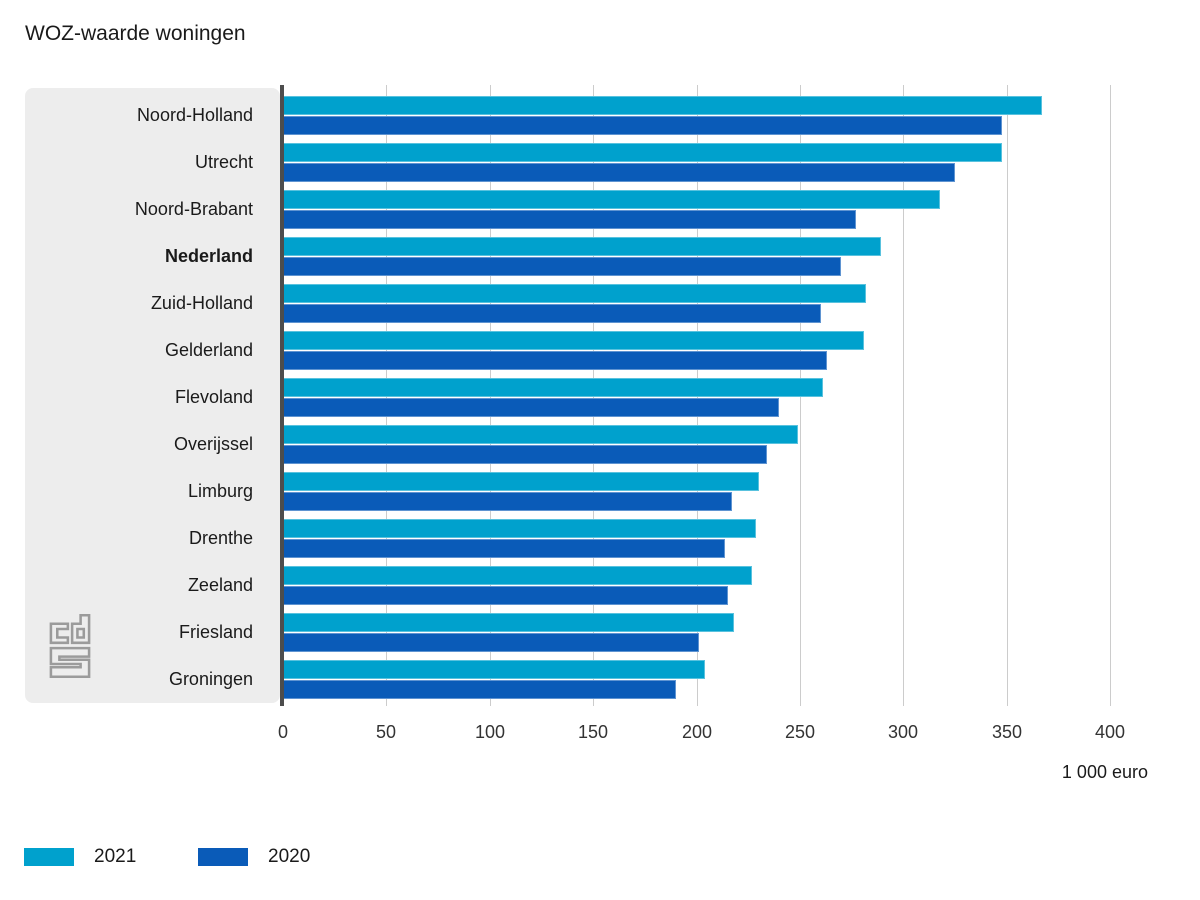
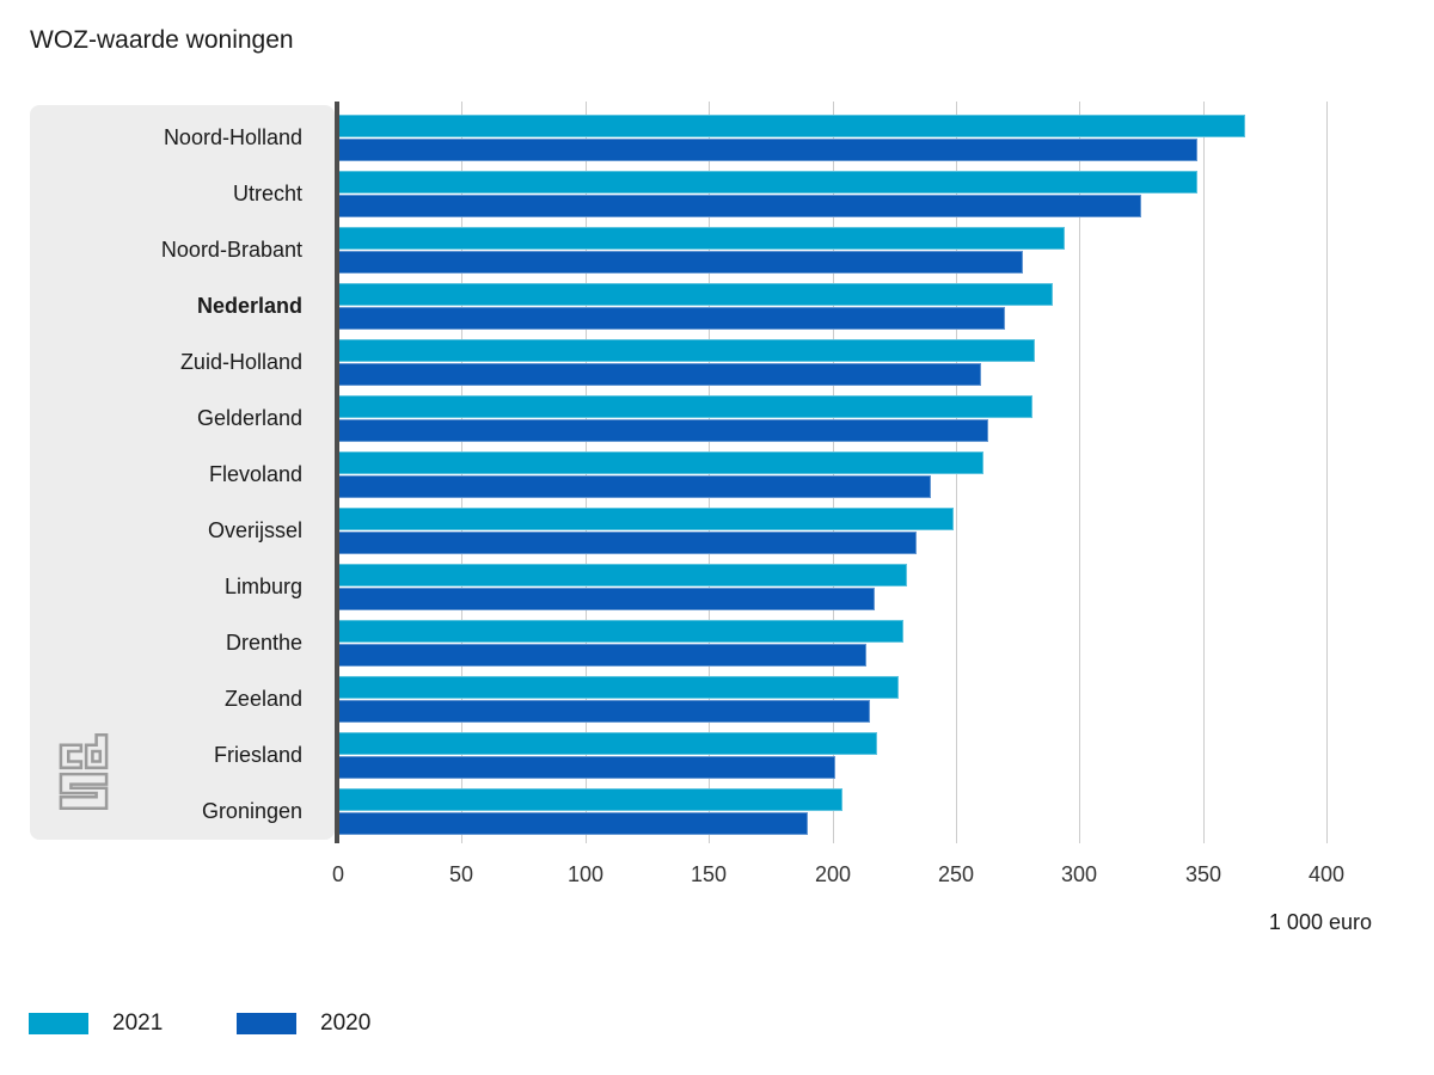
2021/Noord-Brabant: 318 -> 294
